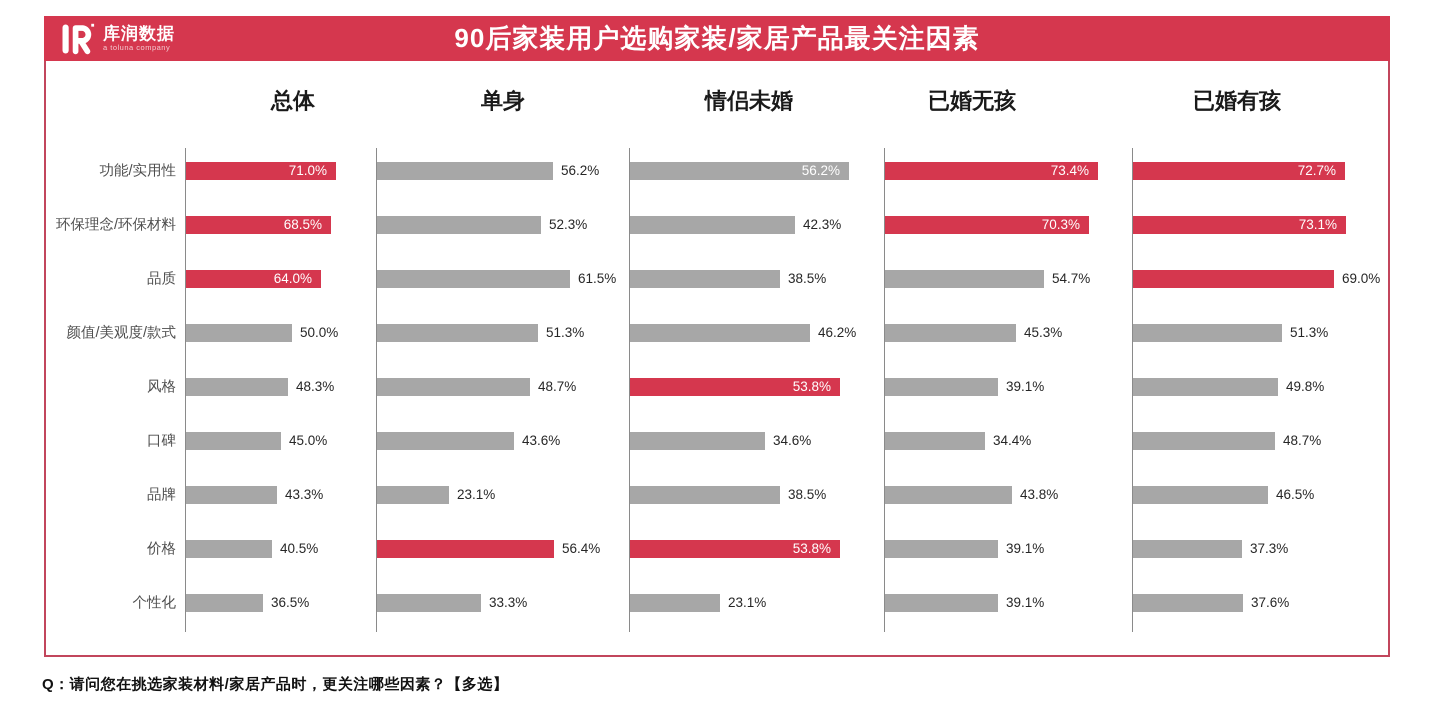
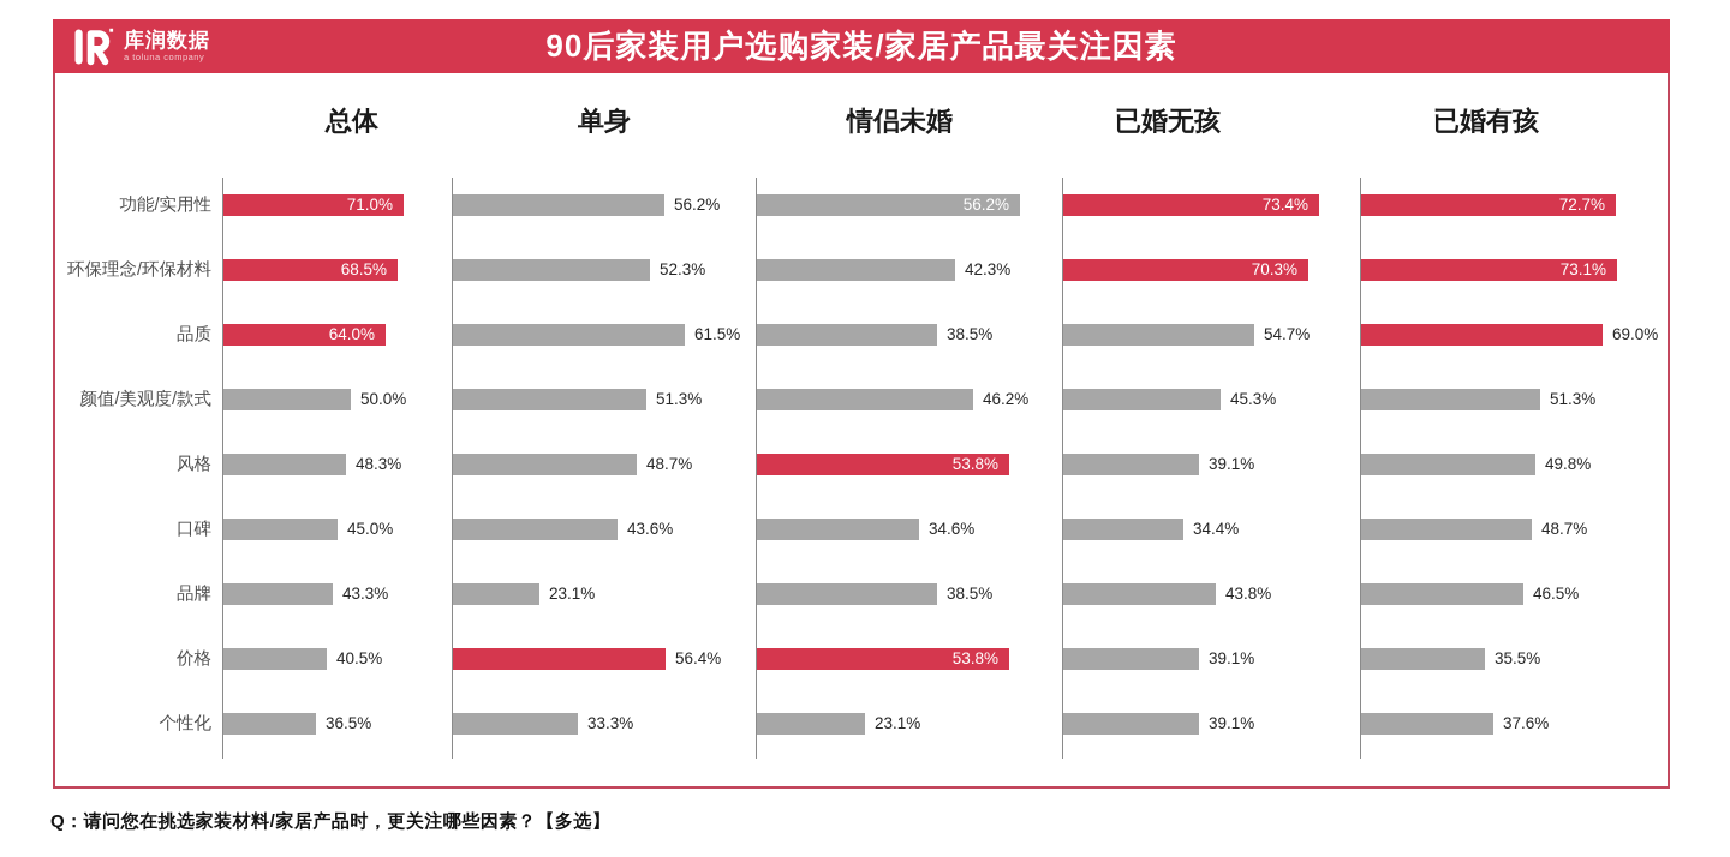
已婚有孩/价格: 37.3% -> 35.5%
